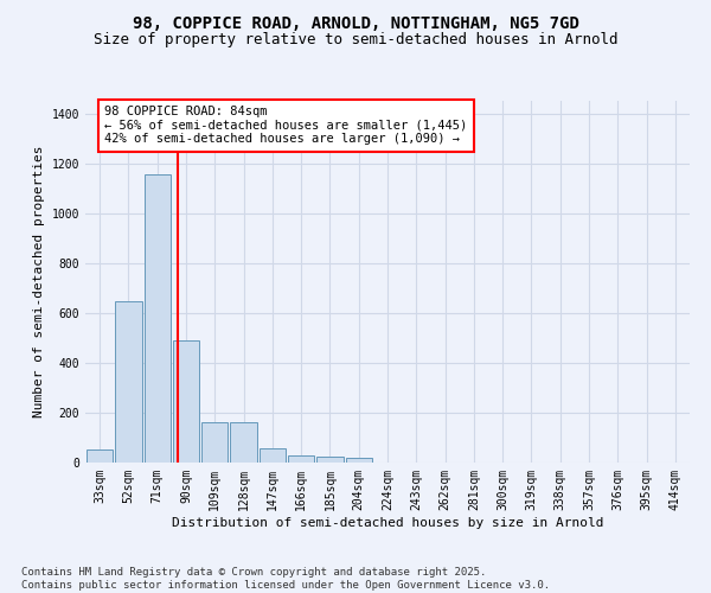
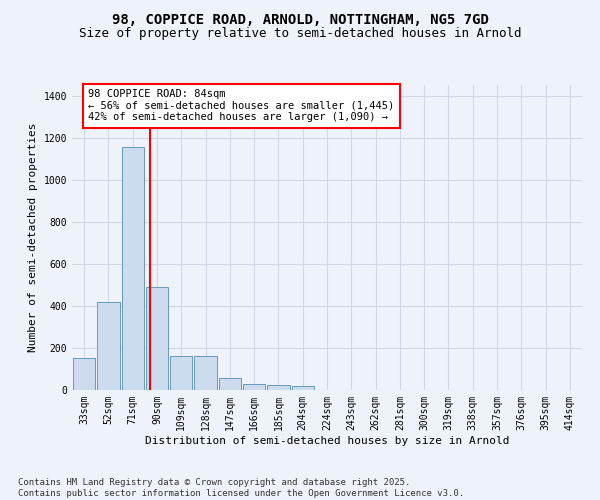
33sqm: 50 -> 150
52sqm: 645 -> 420
